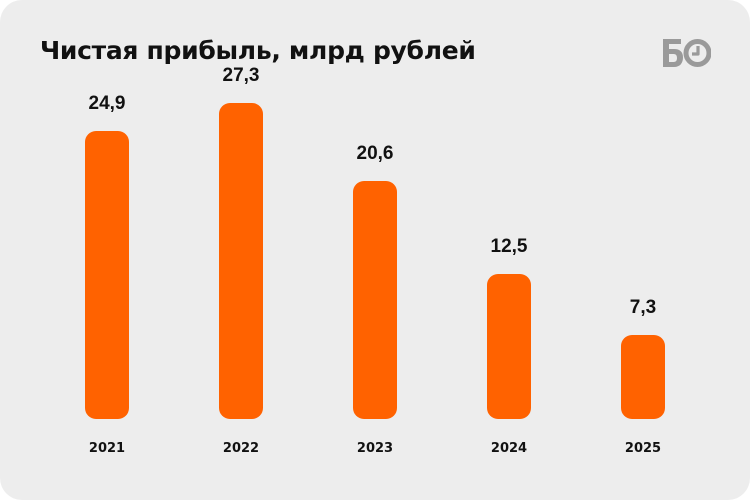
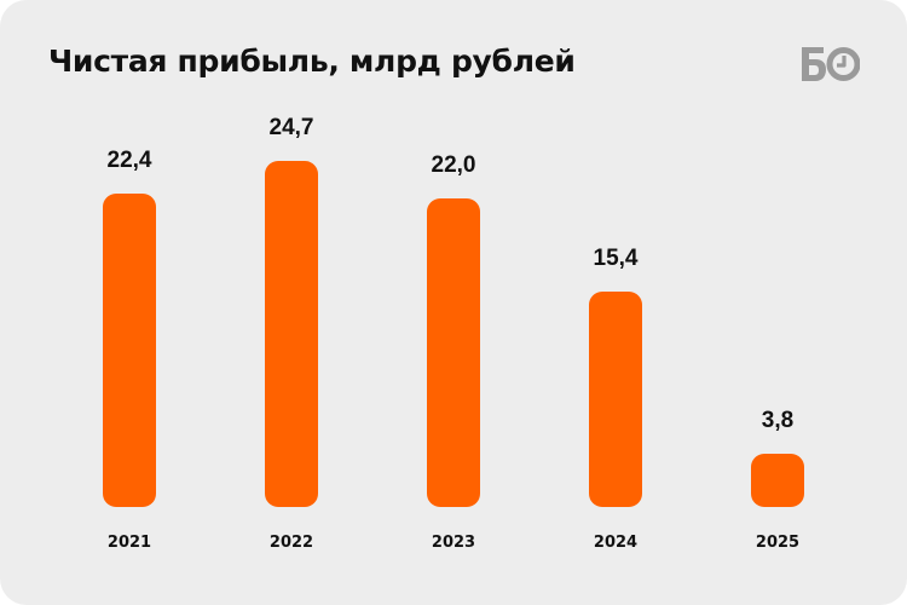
2021: 24,9 -> 22,4
2022: 27,3 -> 24,7
2023: 20,6 -> 22,0
2024: 12,5 -> 15,4
2025: 7,3 -> 3,8
